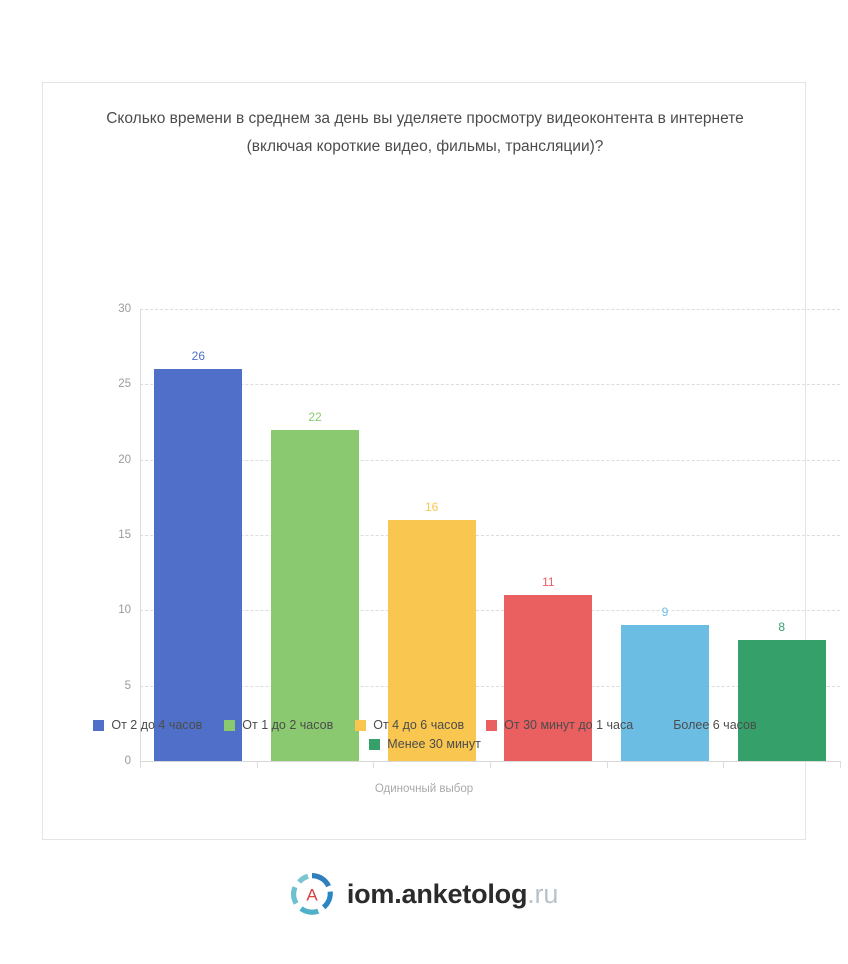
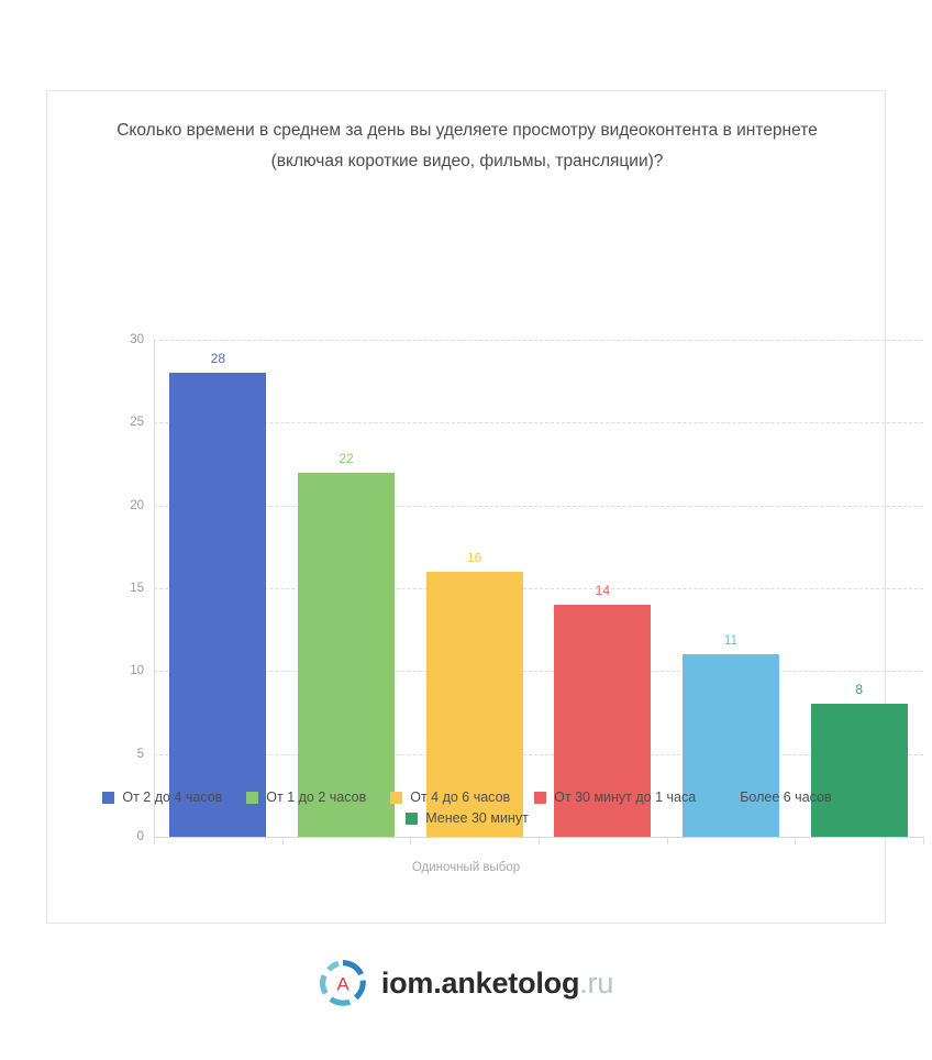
От 2 до 4 часов: 26 -> 28
От 30 минут до 1 часа: 11 -> 14
Более 6 часов: 9 -> 11
